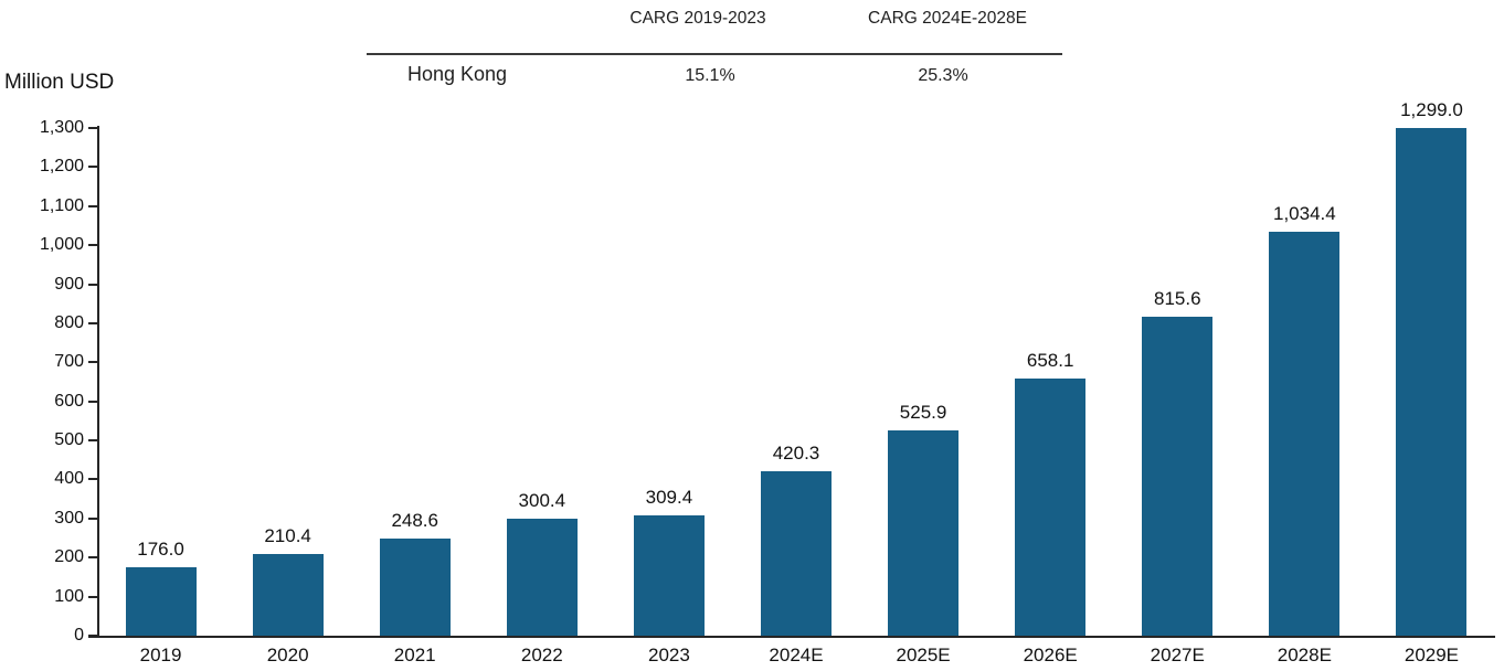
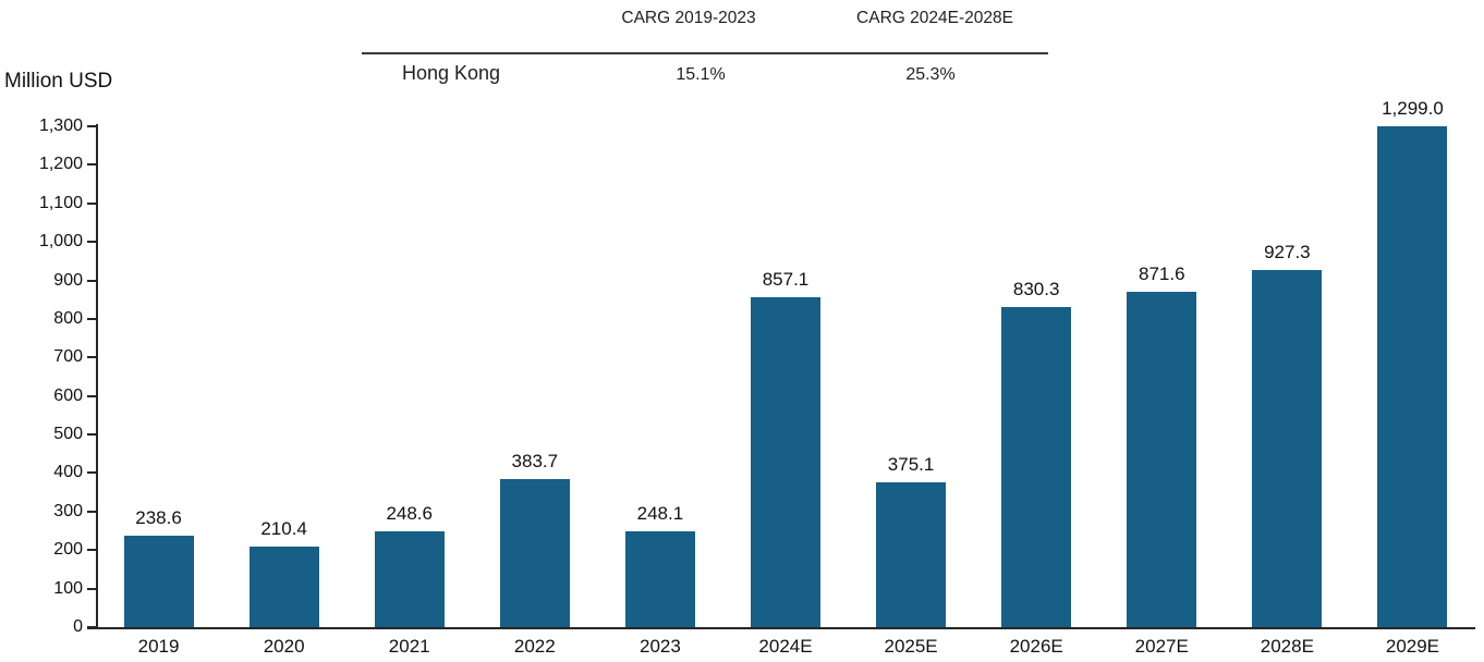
2019: 176.0 -> 238.6
2022: 300.4 -> 383.7
2023: 309.4 -> 248.1
2024E: 420.3 -> 857.1
2025E: 525.9 -> 375.1
2026E: 658.1 -> 830.3
2027E: 815.6 -> 871.6
2028E: 1,034.4 -> 927.3
